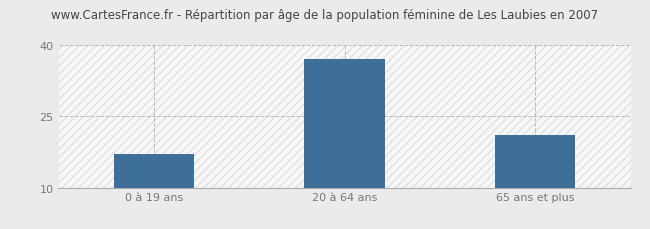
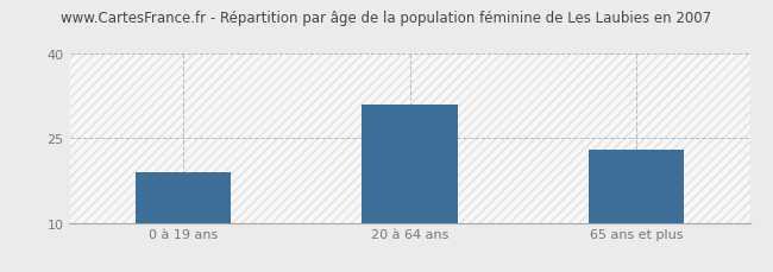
0 à 19 ans: 17 -> 19
20 à 64 ans: 37 -> 31
65 ans et plus: 21 -> 23
